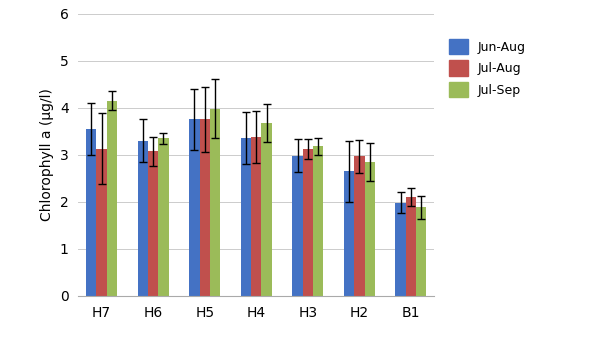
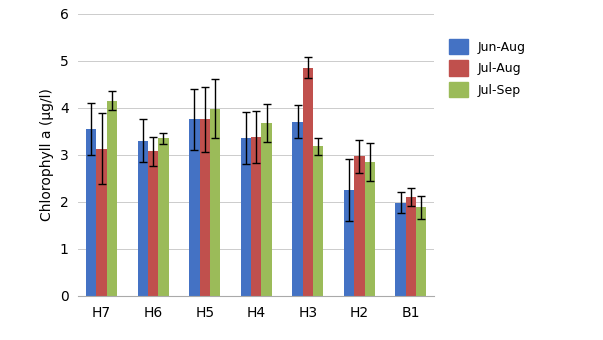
Jun-Aug/H3: 2.98 -> 3.70
Jul-Aug/H3: 3.12 -> 4.85
Jun-Aug/H2: 2.65 -> 2.25
